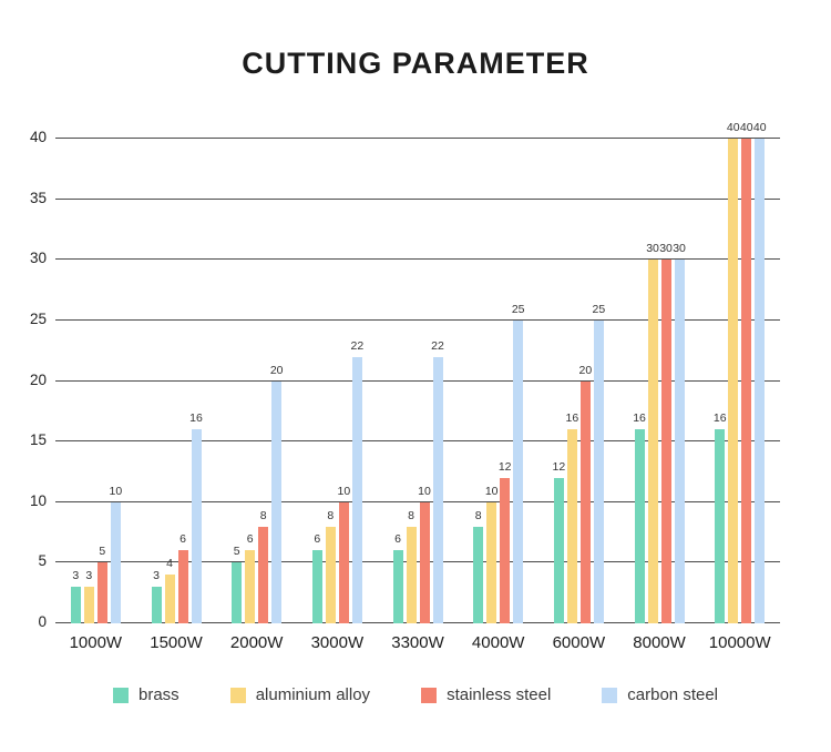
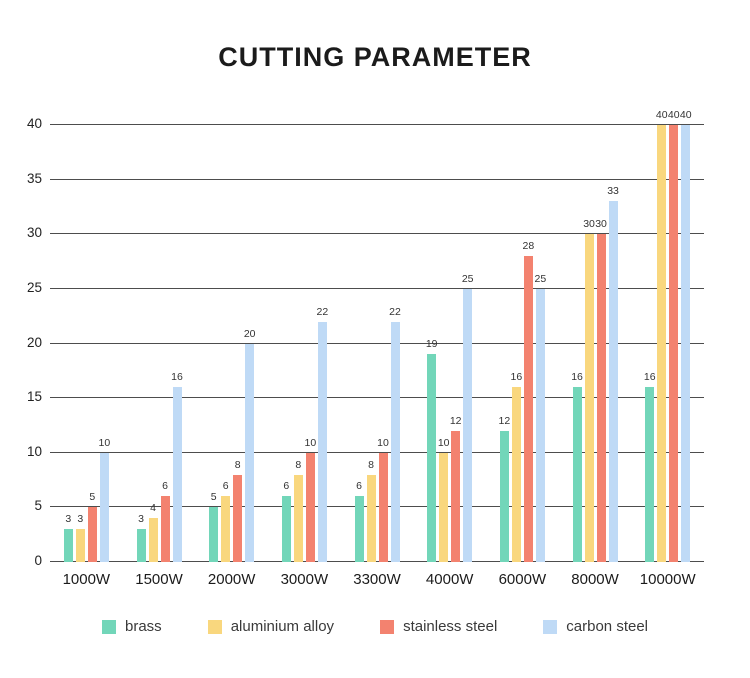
brass/4000W: 8 -> 19
stainless steel/6000W: 20 -> 28
carbon steel/8000W: 30 -> 33
